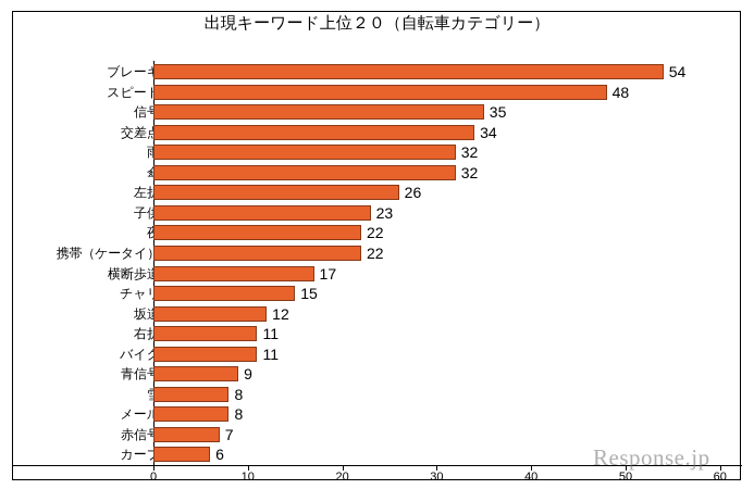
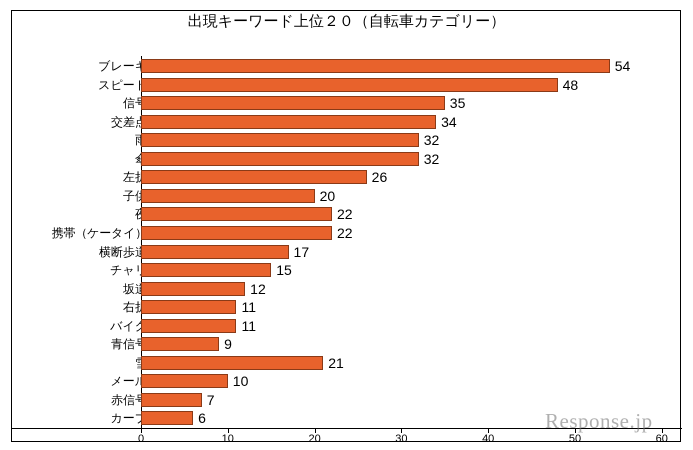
子供: 23 -> 20
雪: 8 -> 21
メール: 8 -> 10
